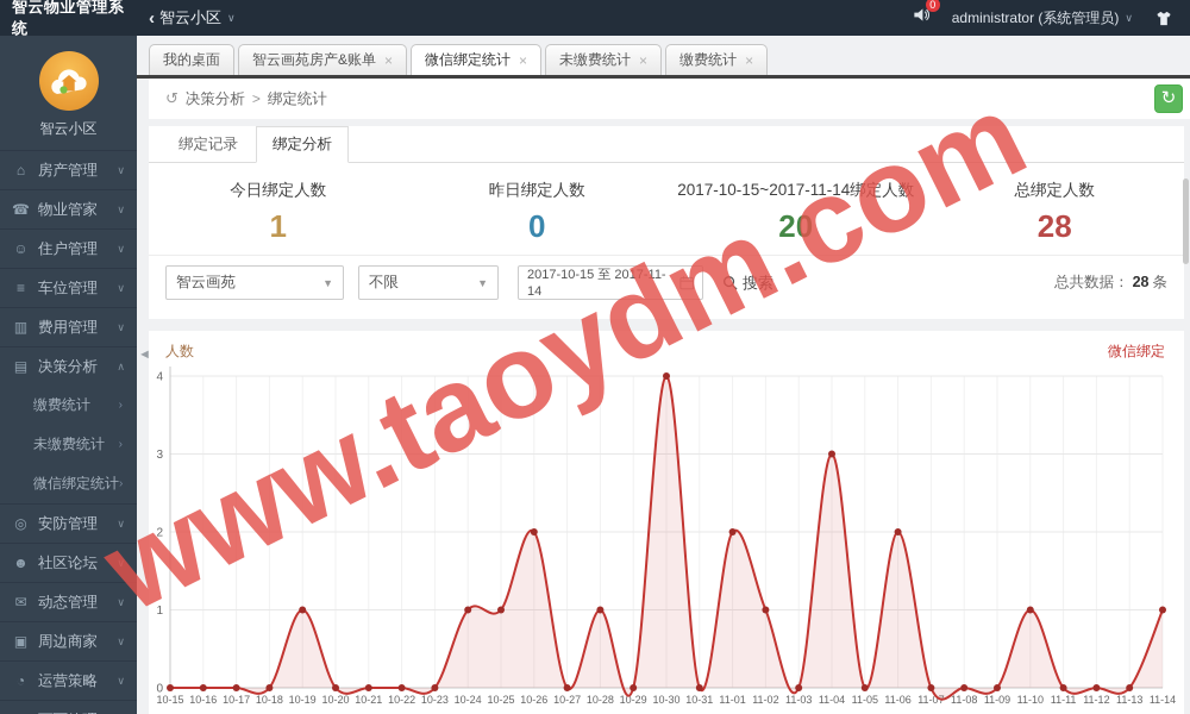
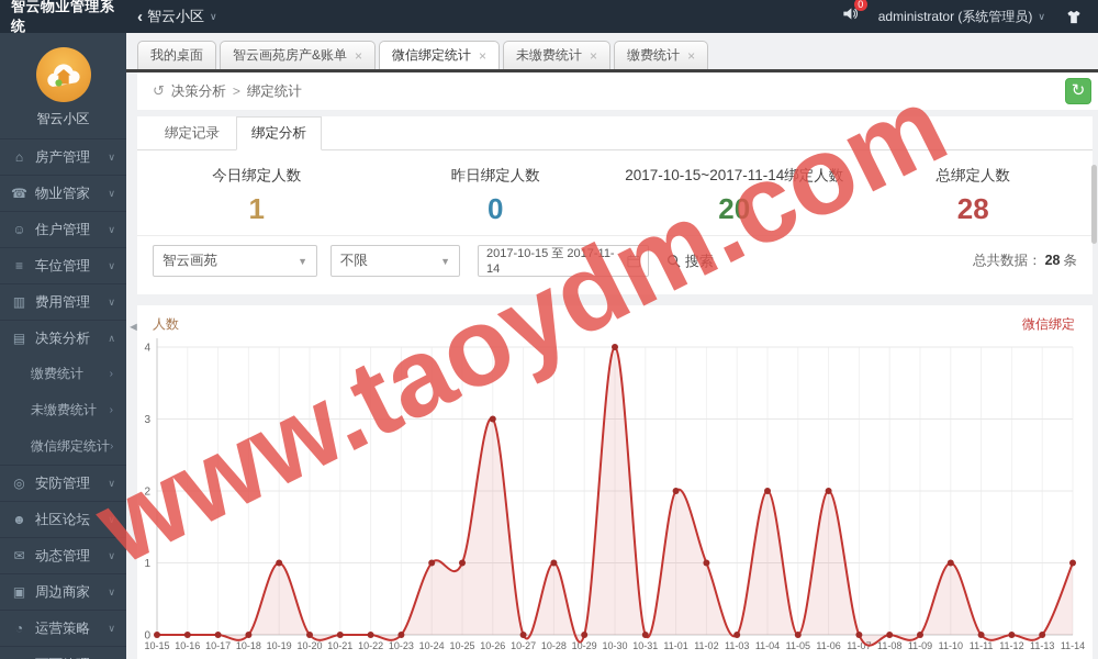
10-26: 2 -> 3
11-04: 3 -> 2
